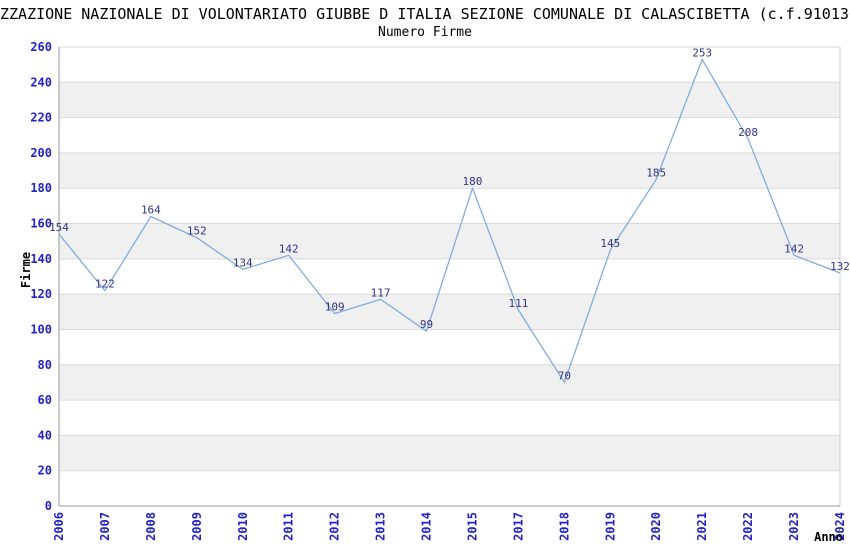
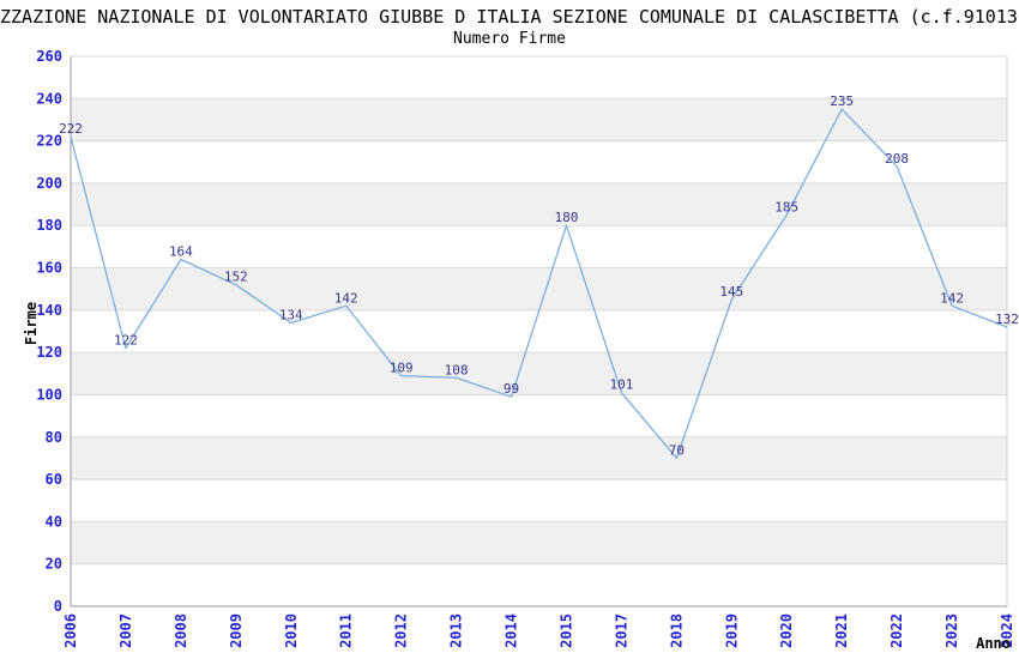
2006: 154 -> 222
2013: 117 -> 108
2017: 111 -> 101
2021: 253 -> 235
